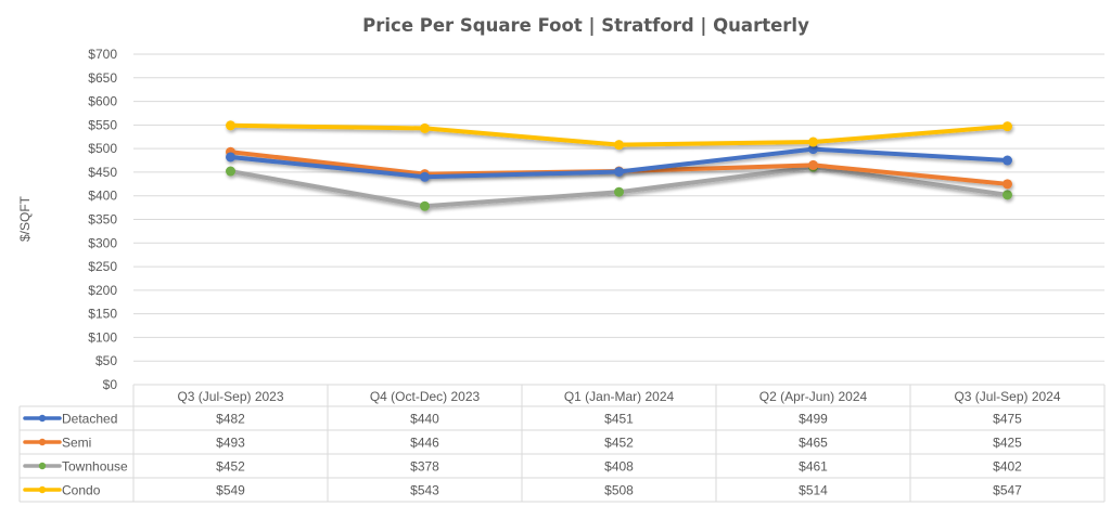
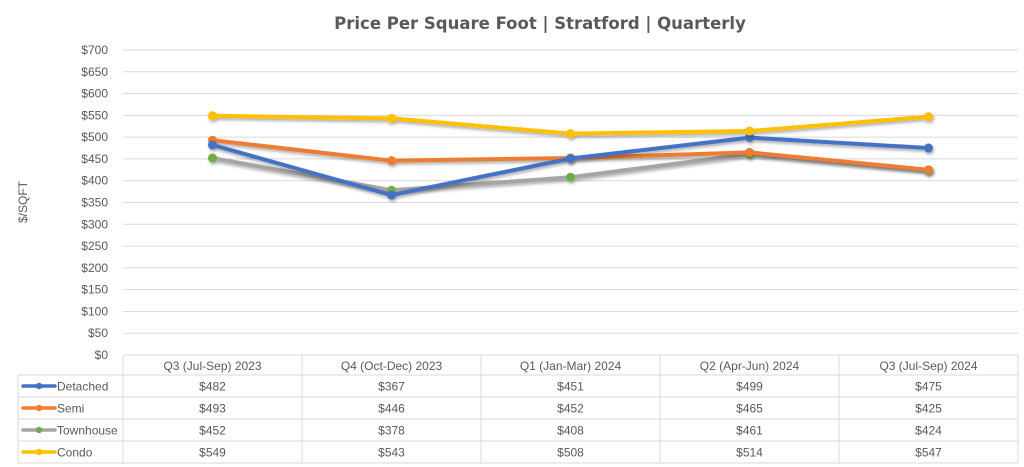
Detached/Q4 (Oct-Dec) 2023: $440 -> $367
Townhouse/Q3 (Jul-Sep) 2024: $402 -> $424
